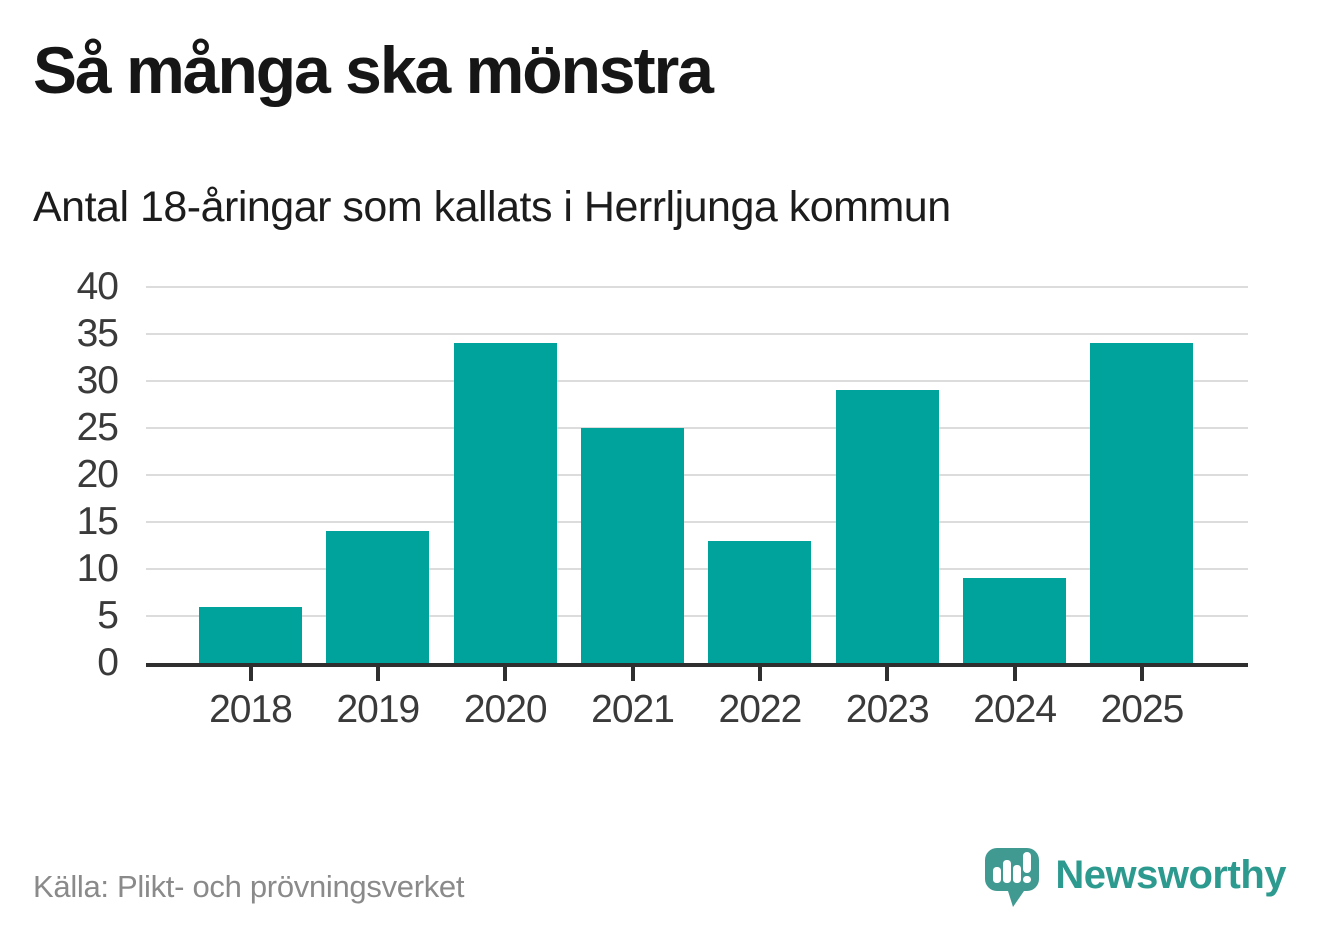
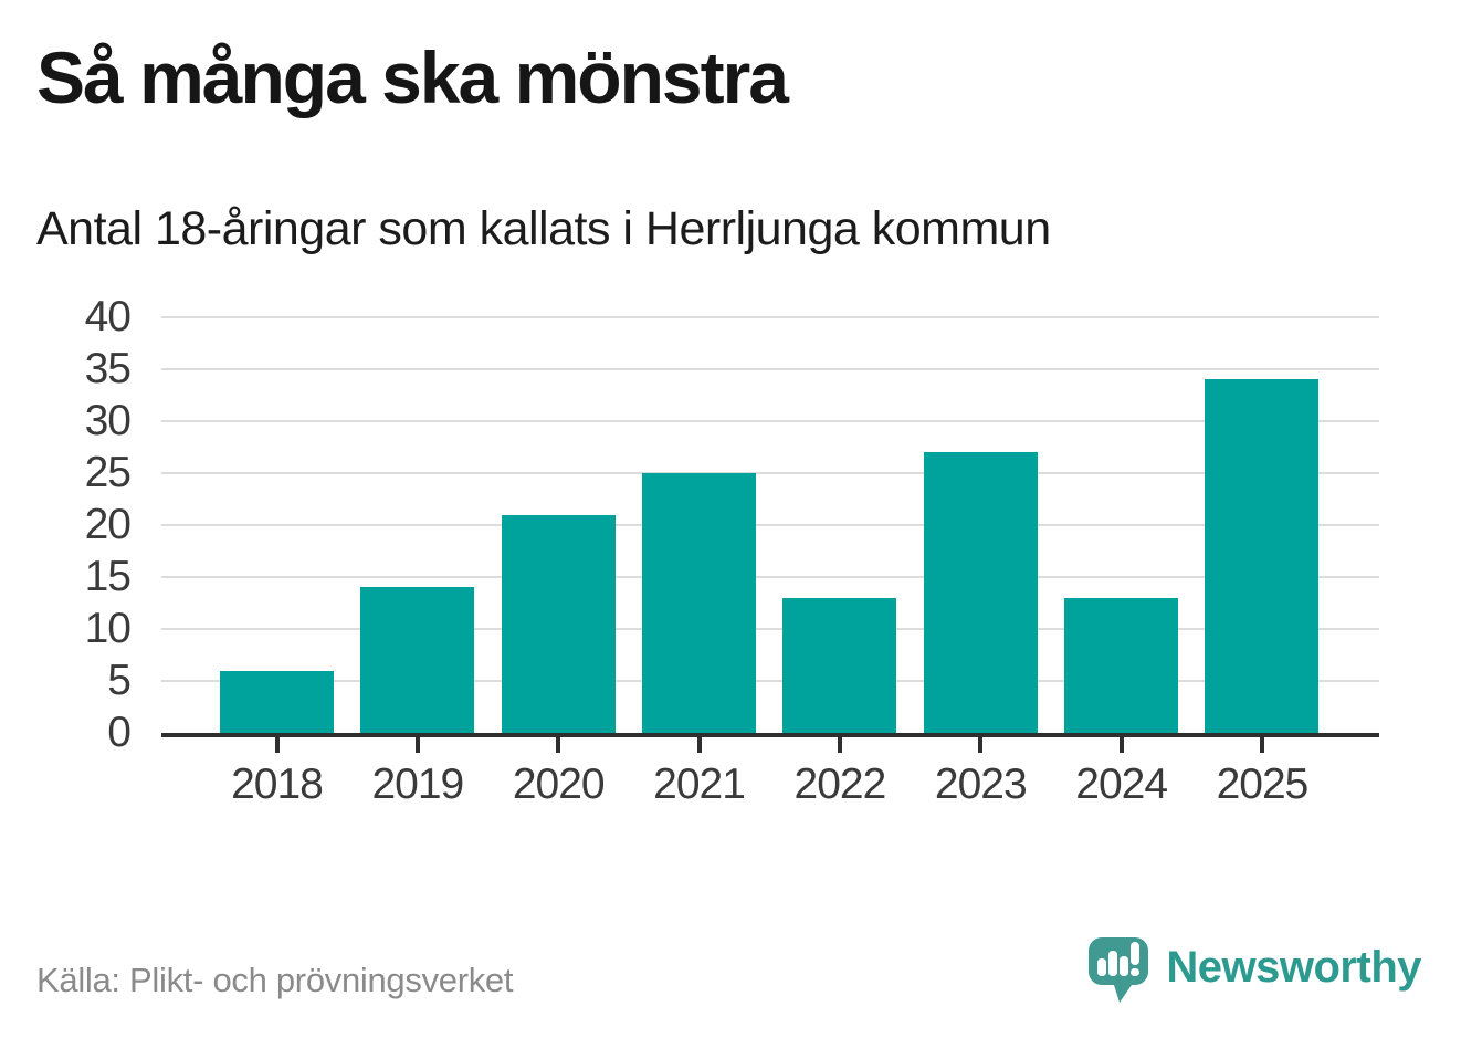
2020: 34 -> 21
2023: 29 -> 27
2024: 9 -> 13
